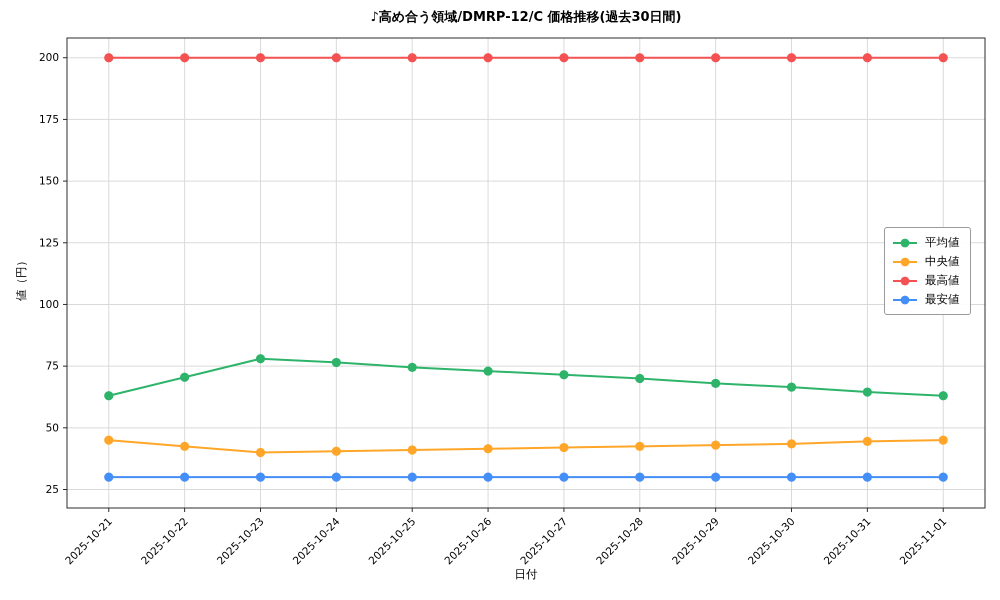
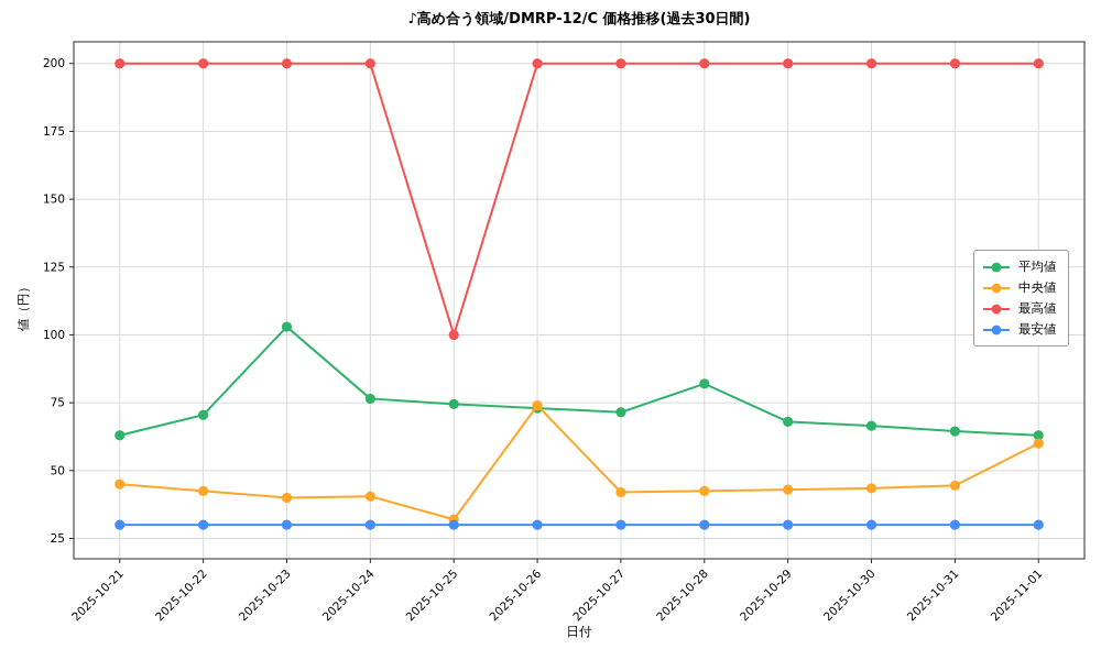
平均値/2025-10-23: 78 -> 103
中央値/2025-10-25: 41 -> 32
最高値/2025-10-25: 200 -> 100
中央値/2025-10-26: 42 -> 74
平均値/2025-10-28: 70 -> 82
中央値/2025-11-01: 45 -> 60
